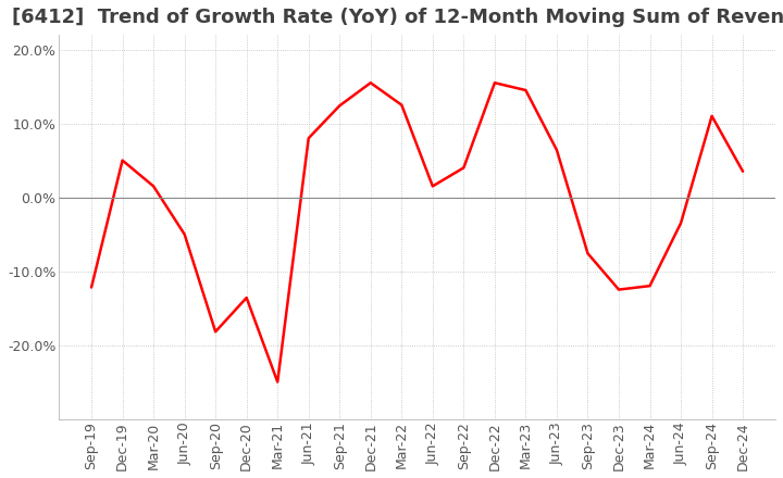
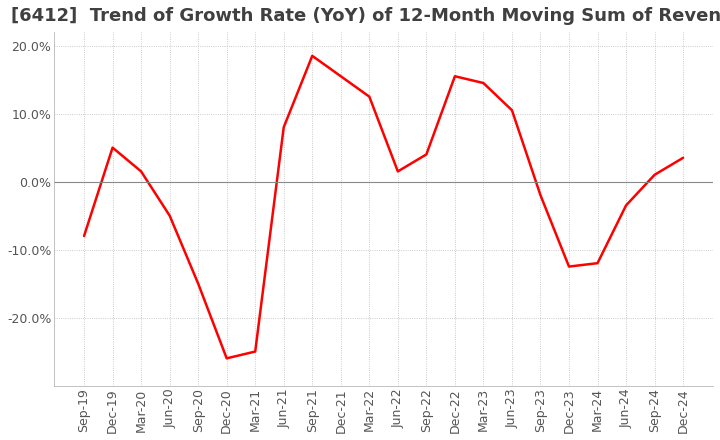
Sep-19: -12.2% -> -8.0%
Sep-20: -18.2% -> -15.0%
Dec-20: -13.6% -> -26.0%
Sep-21: 12.4% -> 18.5%
Jun-23: 6.4% -> 10.5%
Sep-23: -7.6% -> -2.0%
Sep-24: 11.0% -> 1.0%
